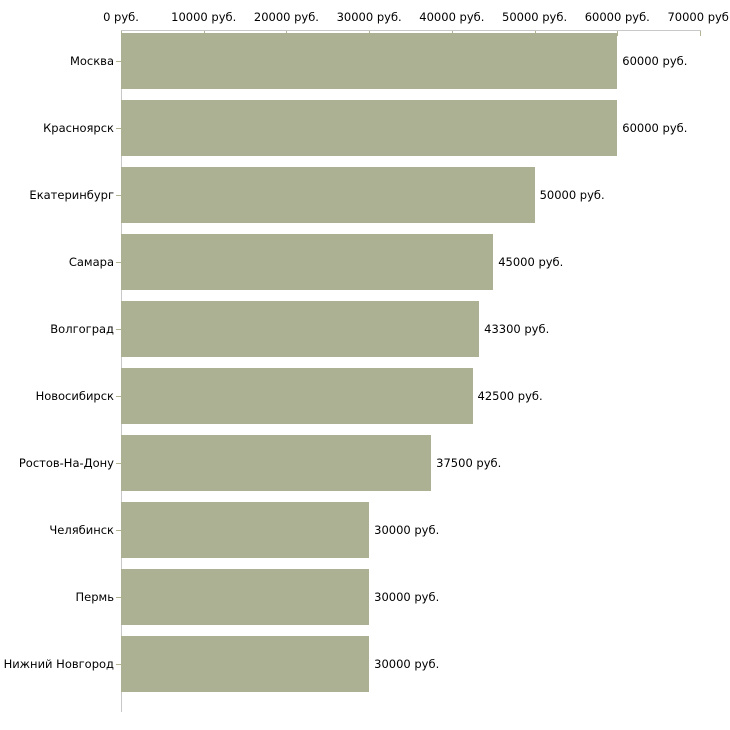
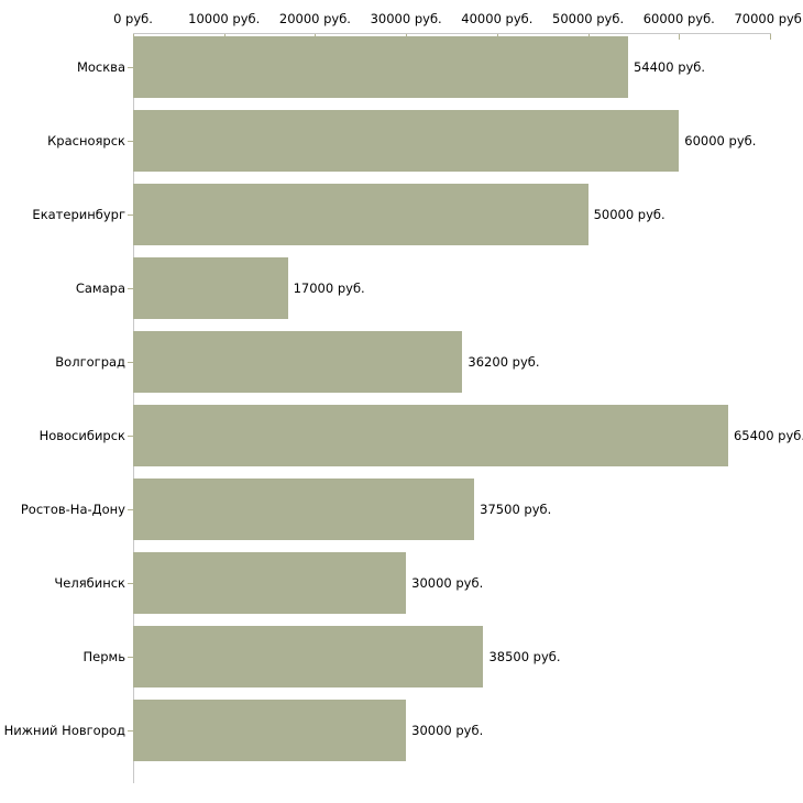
Москва: 60000 -> 54400
Самара: 45000 -> 17000
Волгоград: 43300 -> 36200
Новосибирск: 42500 -> 65400
Пермь: 30000 -> 38500
